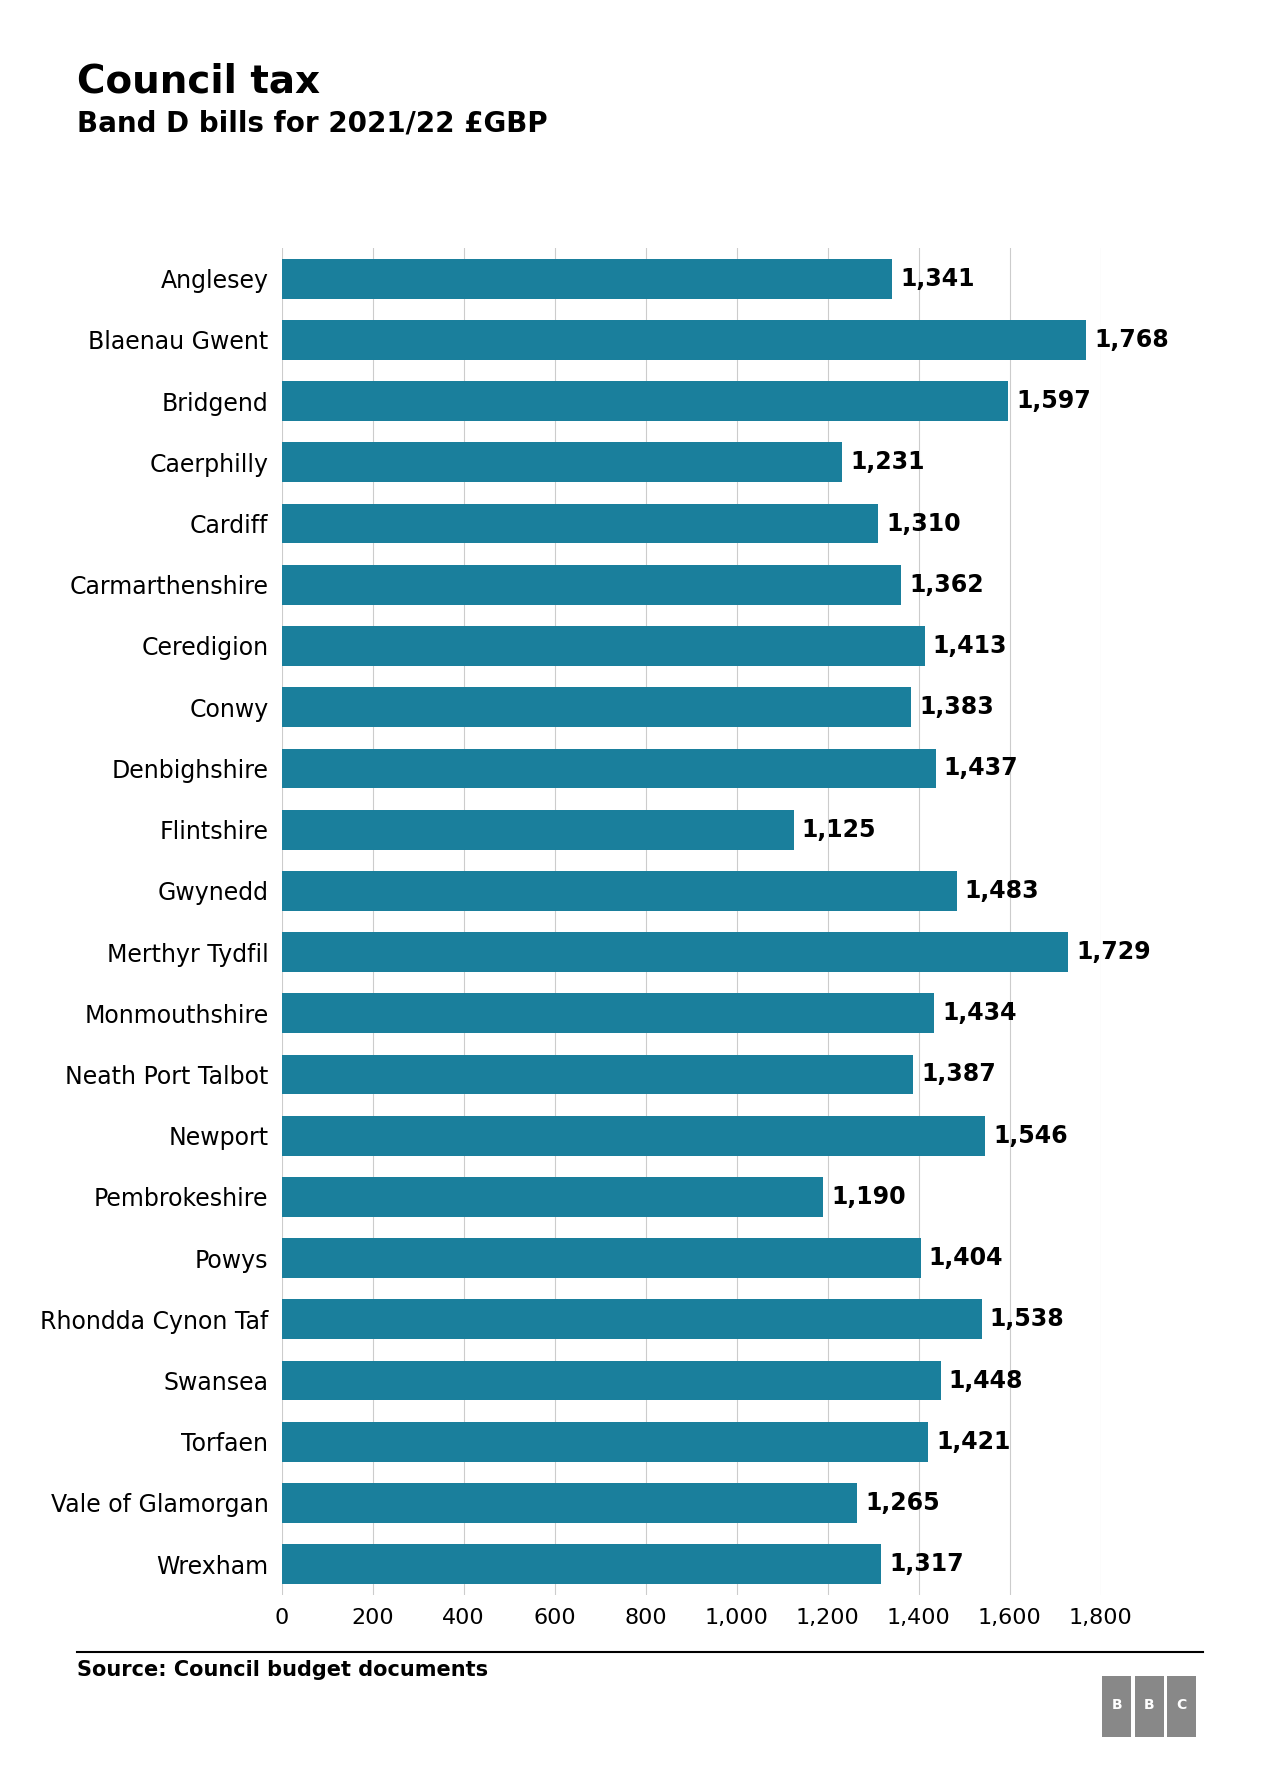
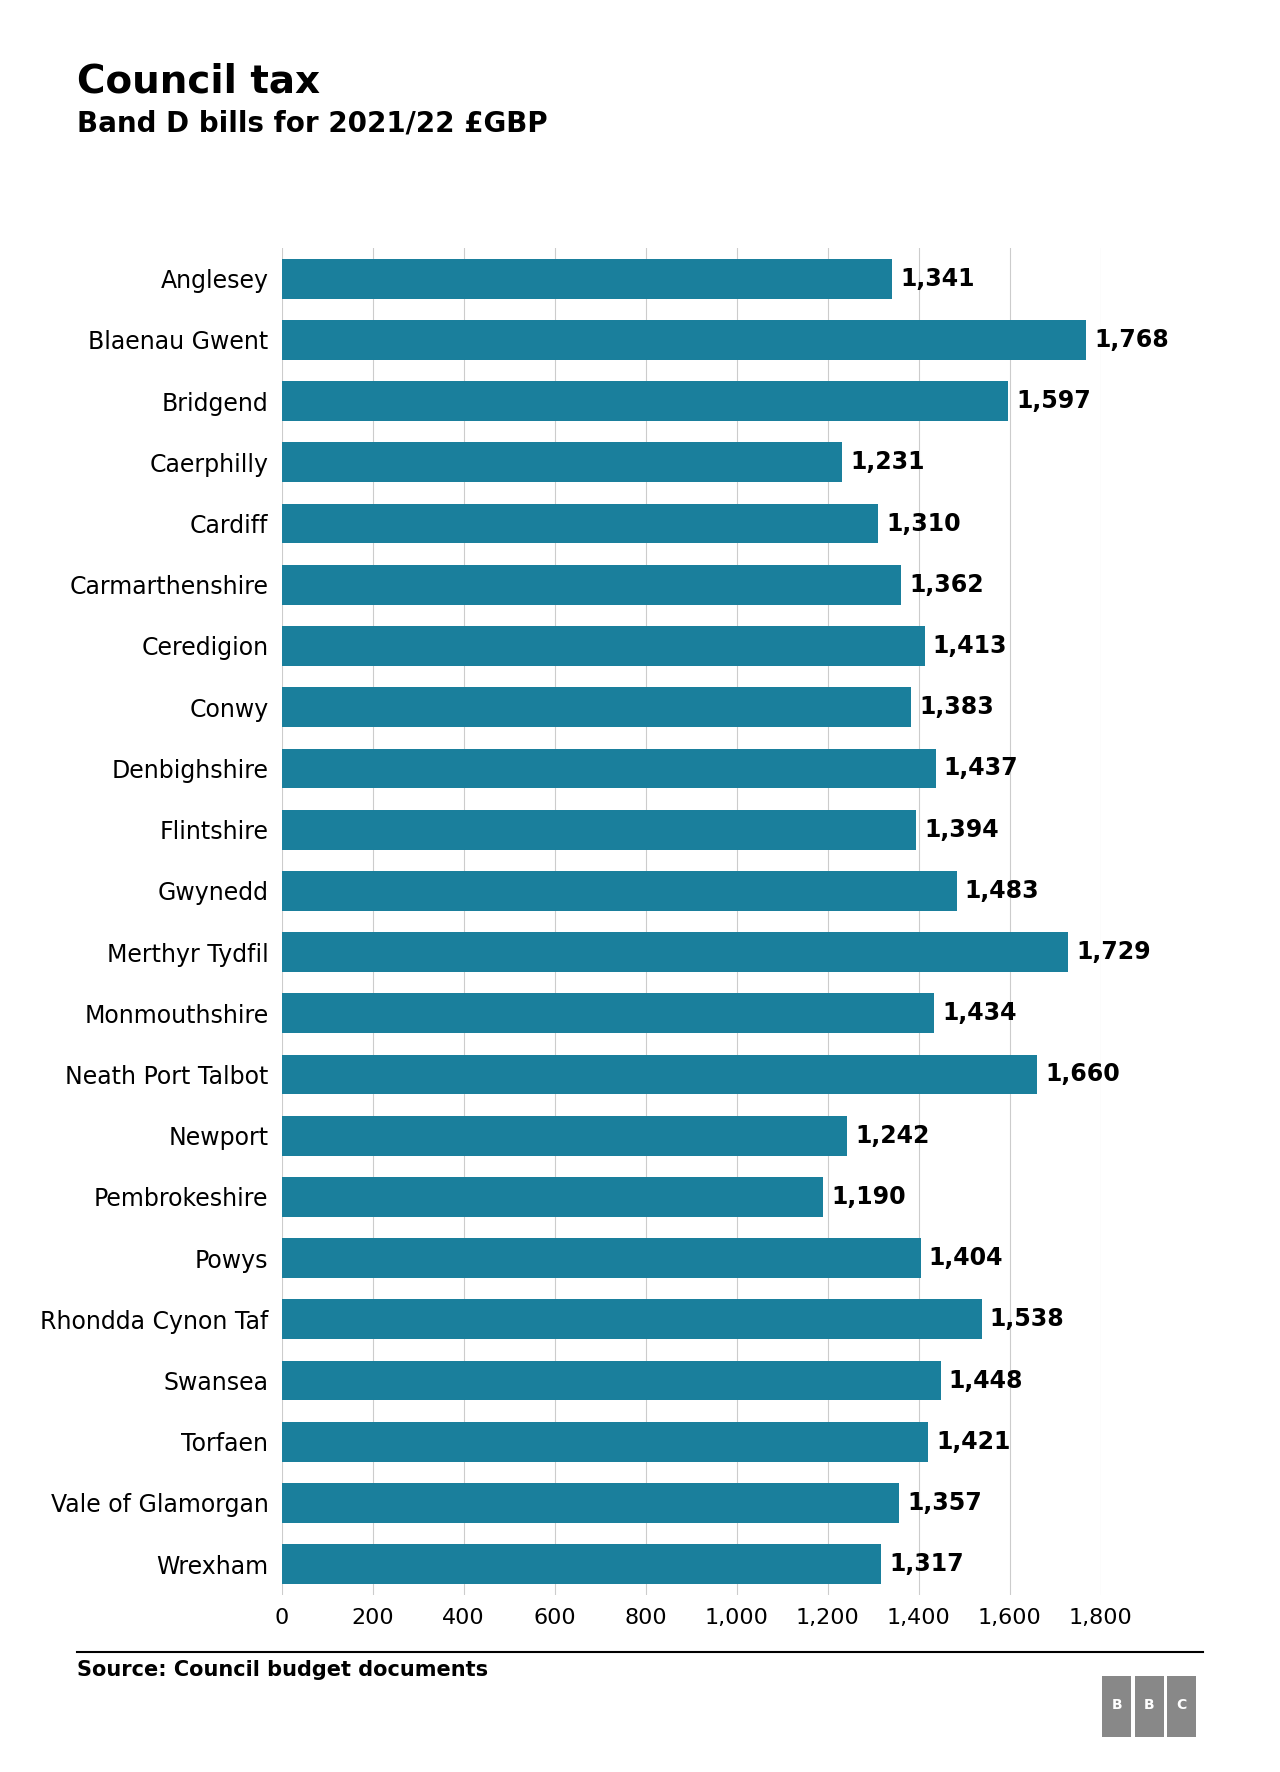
Flintshire: 1,125 -> 1,394
Neath Port Talbot: 1,387 -> 1,660
Newport: 1,546 -> 1,242
Vale of Glamorgan: 1,265 -> 1,357
